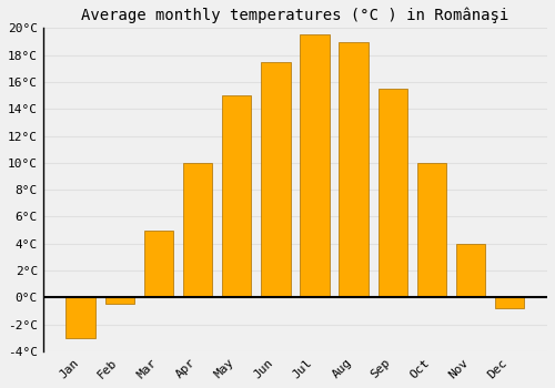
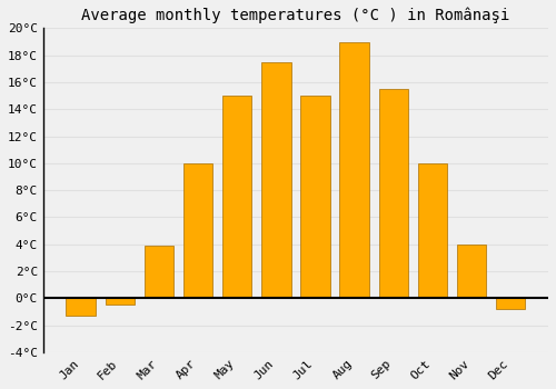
Jan: -3.0°C -> -1.3°C
Mar: 5.0°C -> 3.9°C
Jul: 19.5°C -> 15.0°C
